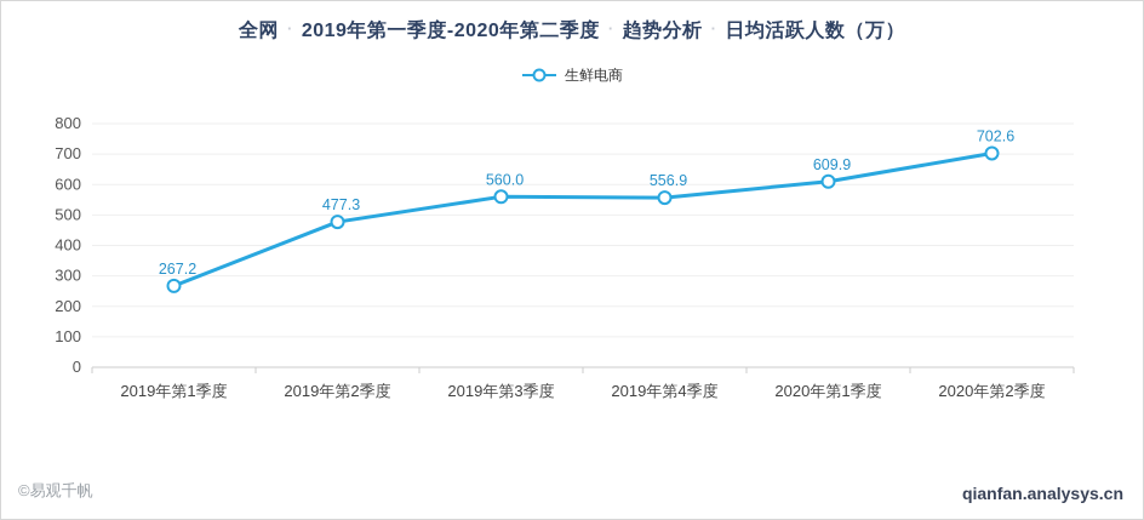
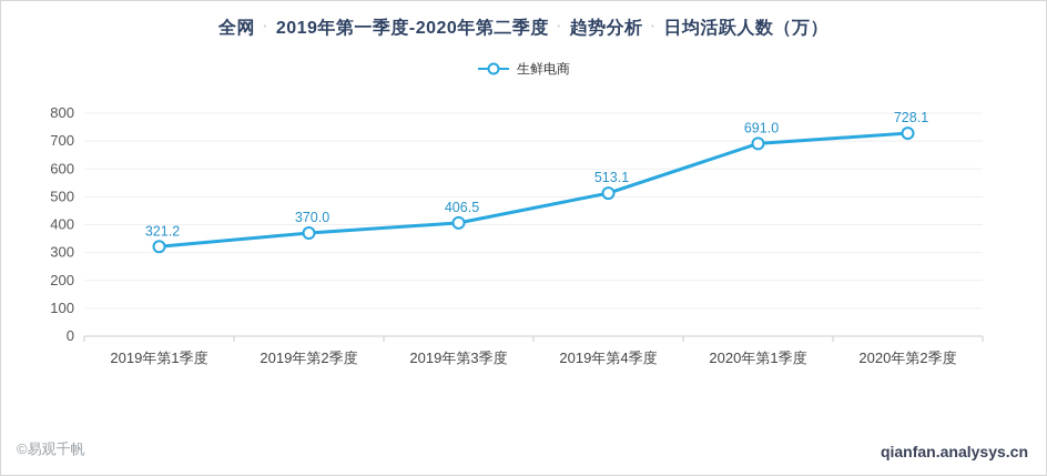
2019年第1季度: 267.2 -> 321.2
2019年第2季度: 477.3 -> 370.0
2019年第3季度: 560.0 -> 406.5
2019年第4季度: 556.9 -> 513.1
2020年第1季度: 609.9 -> 691.0
2020年第2季度: 702.6 -> 728.1
